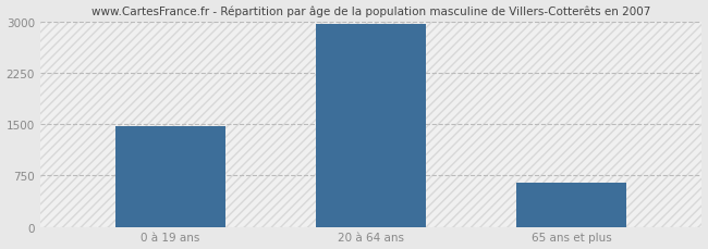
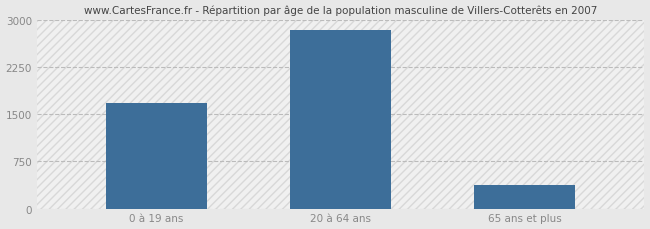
0 à 19 ans: 1470 -> 1680
20 à 64 ans: 2970 -> 2840
65 ans et plus: 650 -> 380
